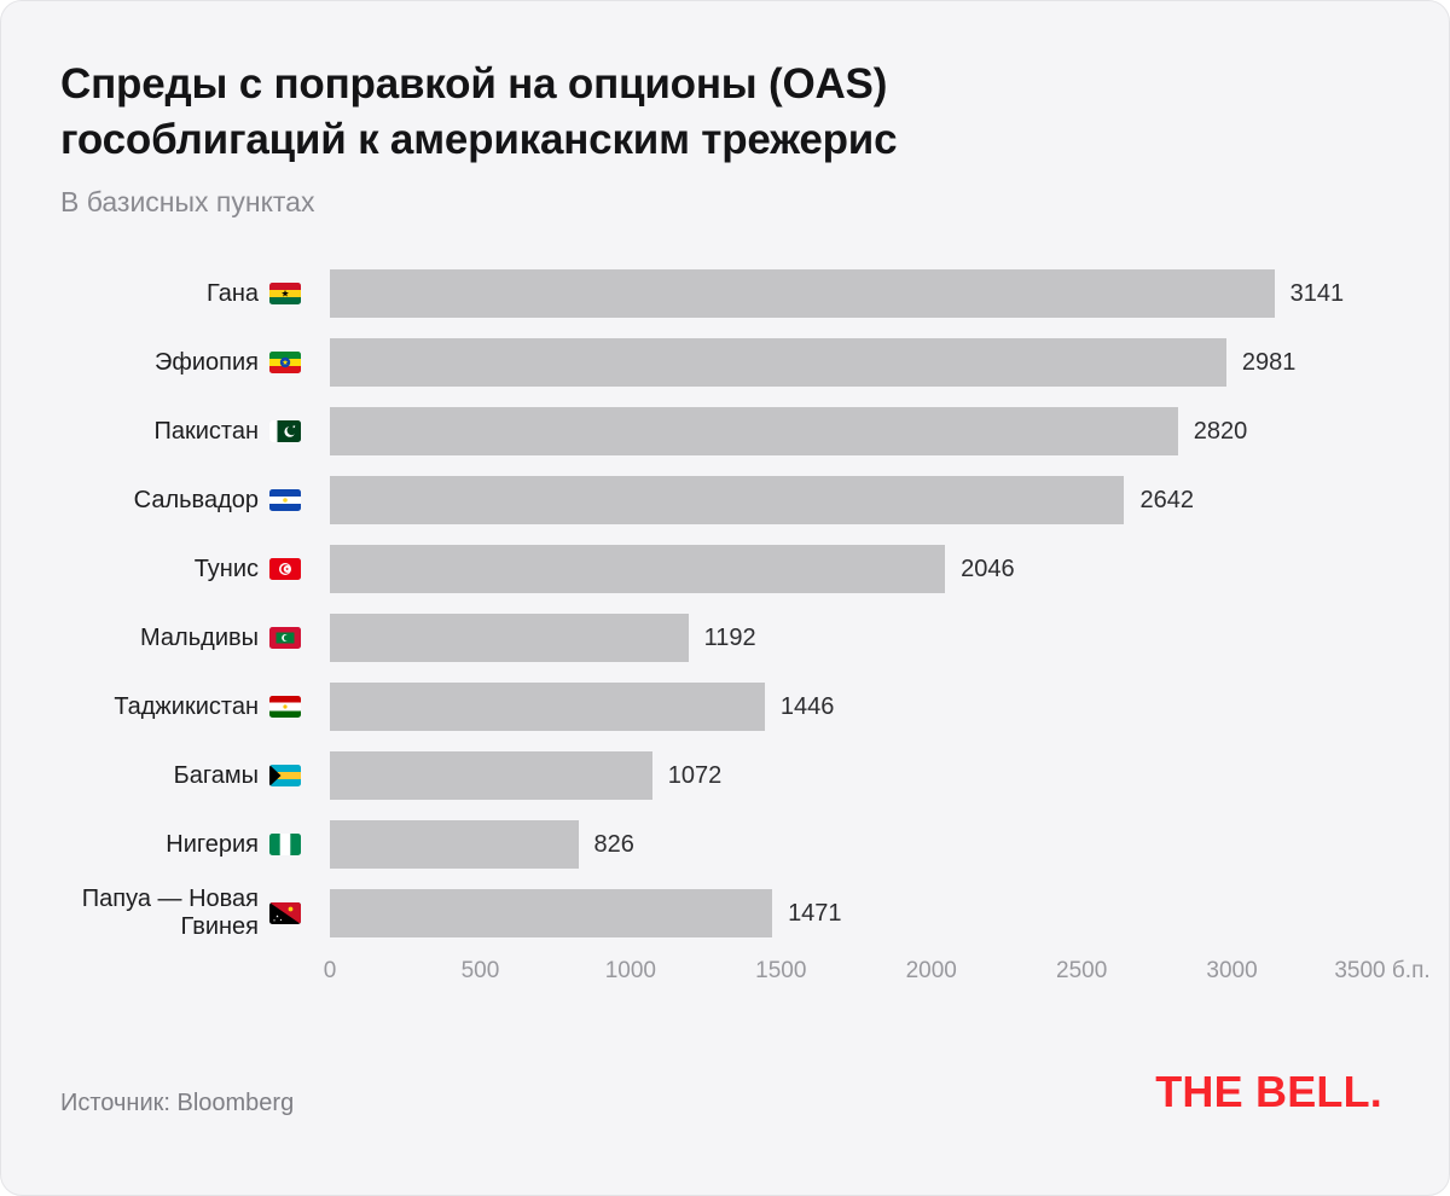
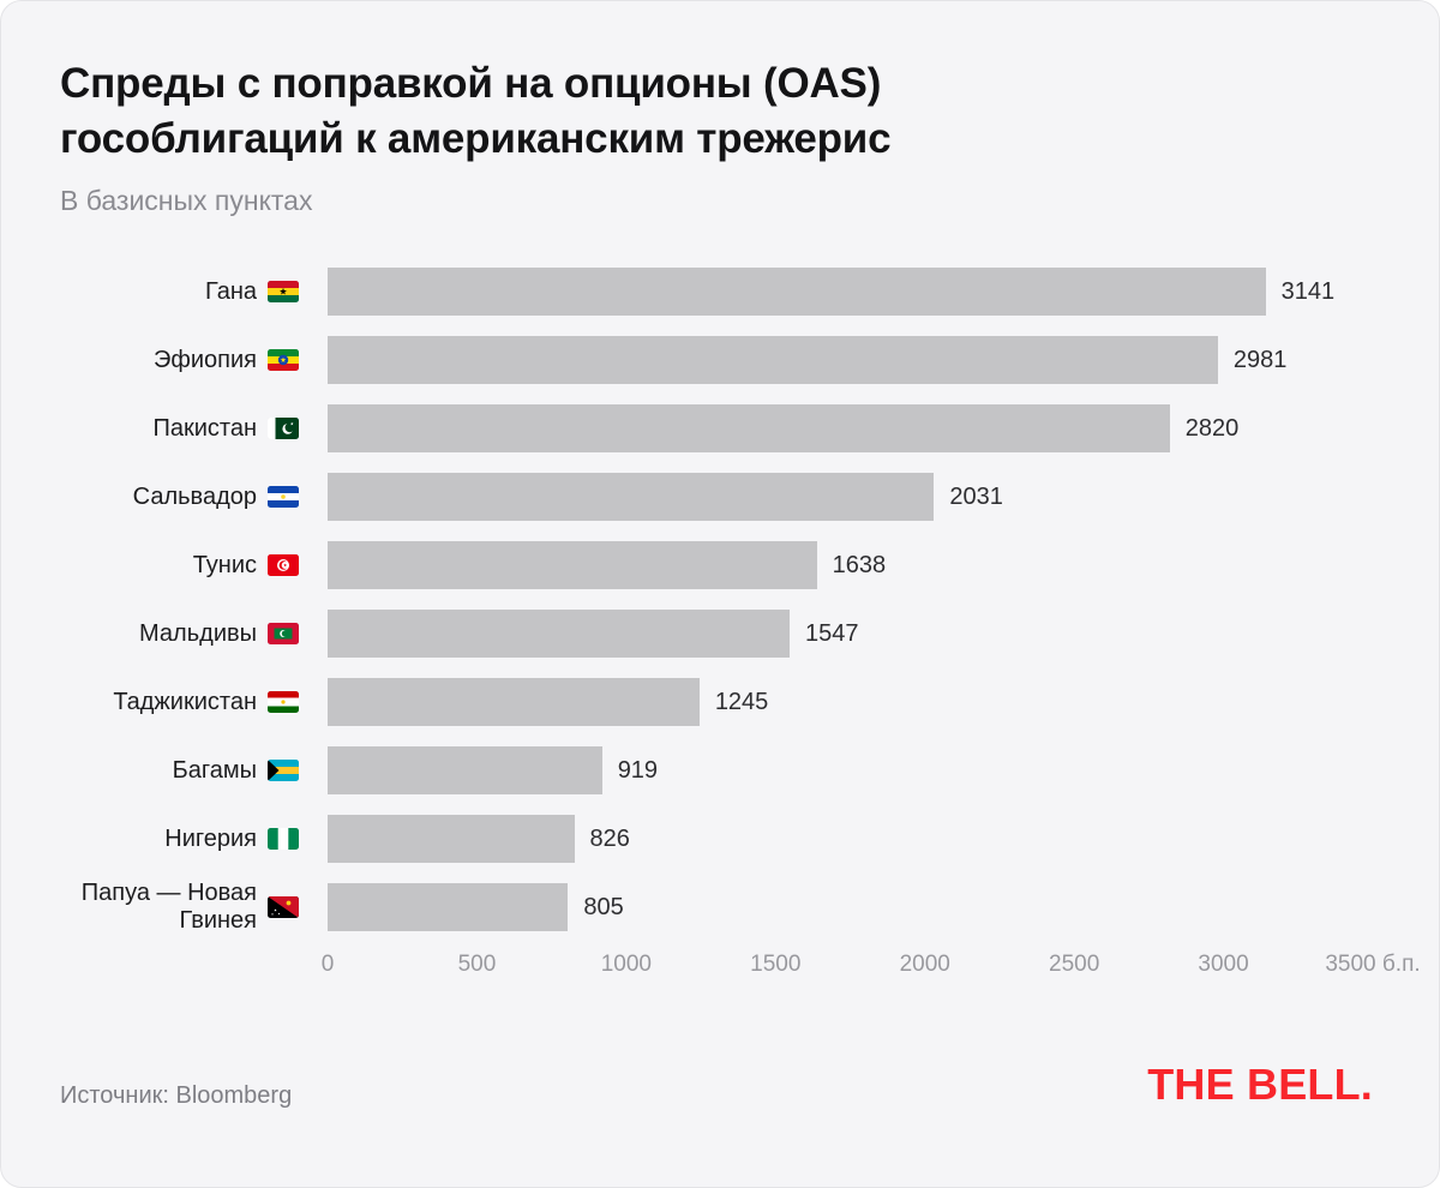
Сальвадор: 2642 -> 2031
Тунис: 2046 -> 1638
Мальдивы: 1192 -> 1547
Таджикистан: 1446 -> 1245
Багамы: 1072 -> 919
Папуа — Новая Гвинея: 1471 -> 805
